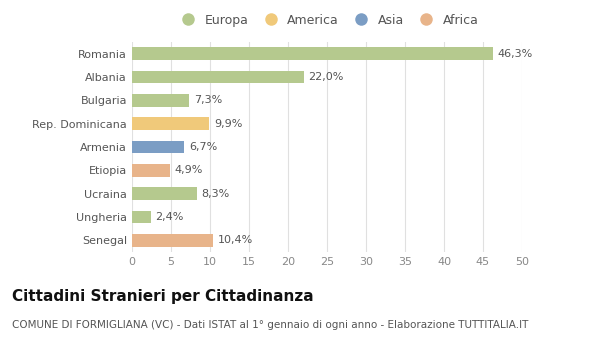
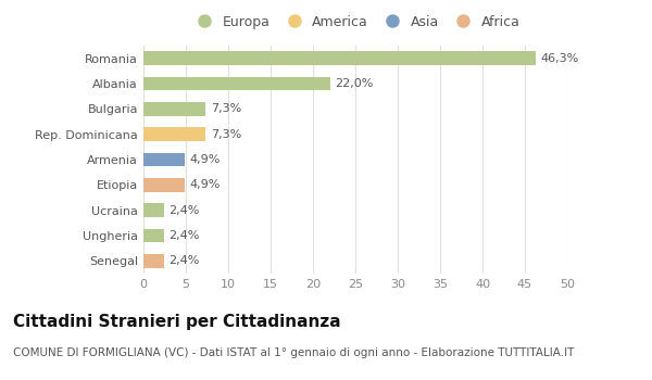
Rep. Dominicana: 9,9% -> 7,3%
Armenia: 6,7% -> 4,9%
Ucraina: 8,3% -> 2,4%
Senegal: 10,4% -> 2,4%
